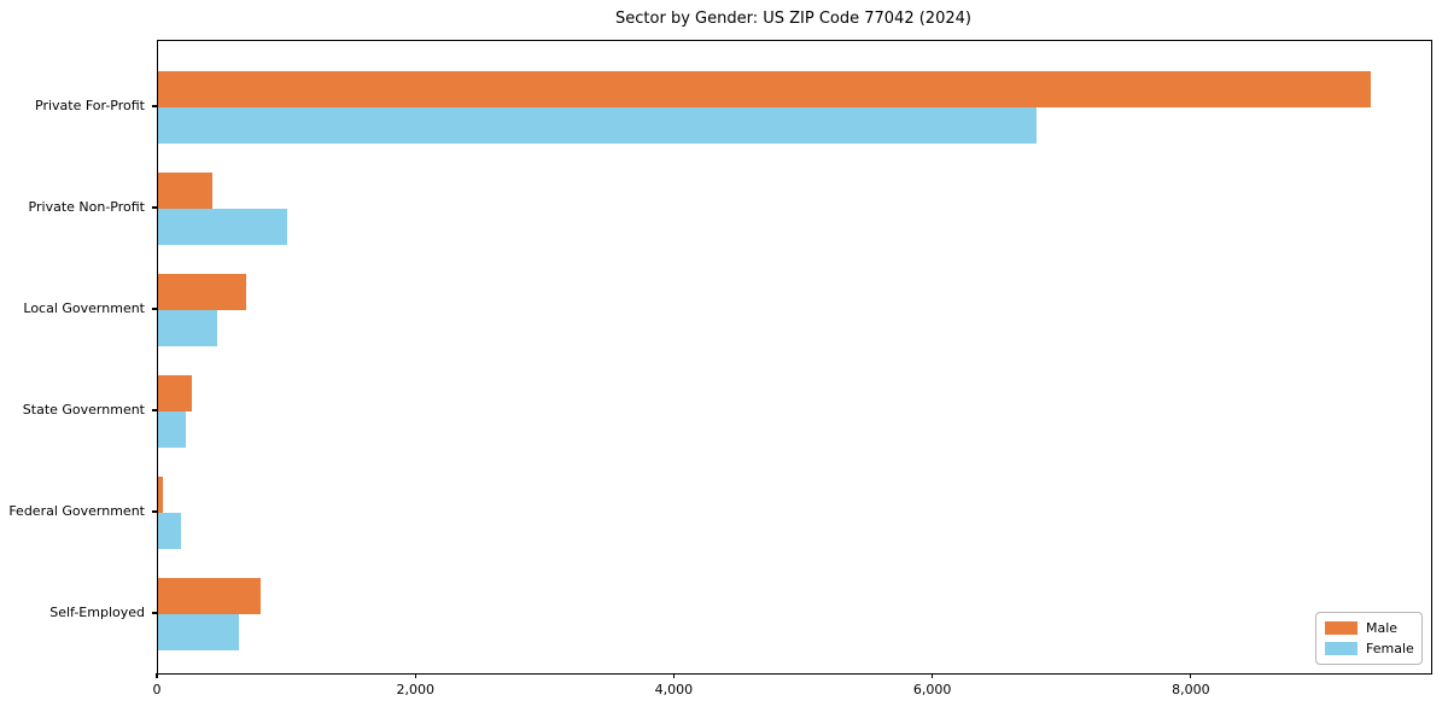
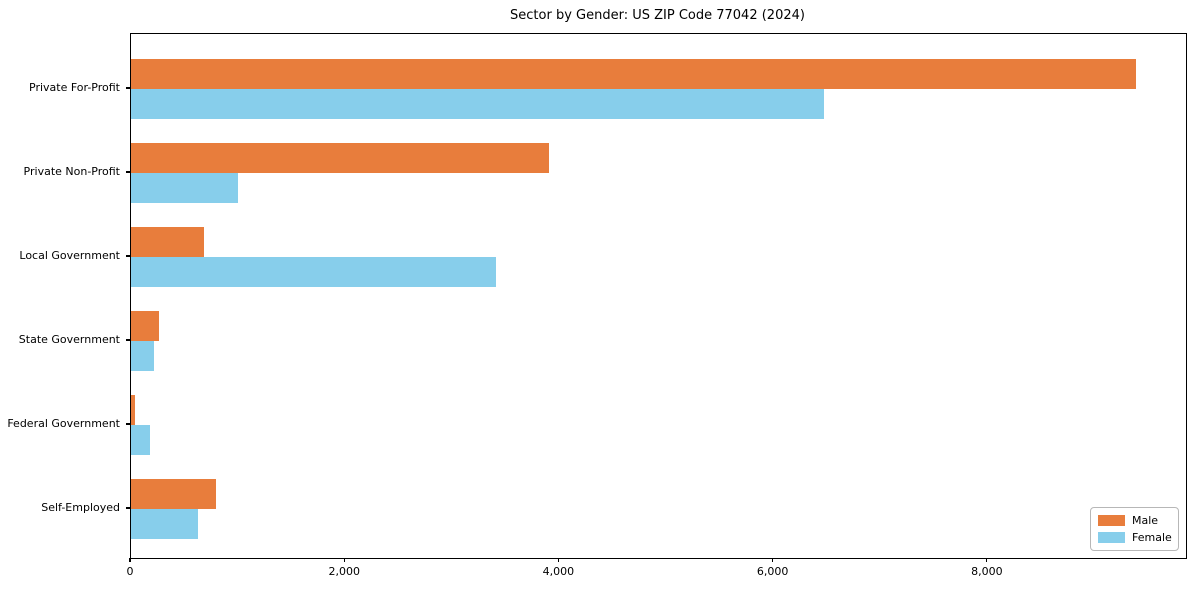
Female/Private For-Profit: 6800 -> 6470
Male/Private Non-Profit: 420 -> 3900
Female/Local Government: 460 -> 3410
